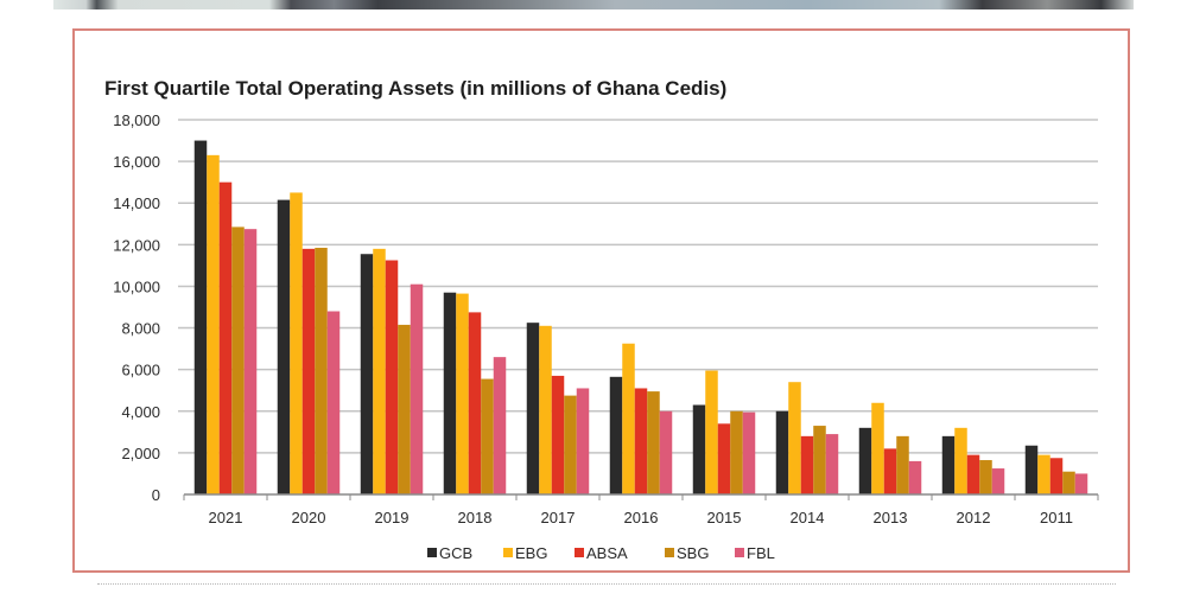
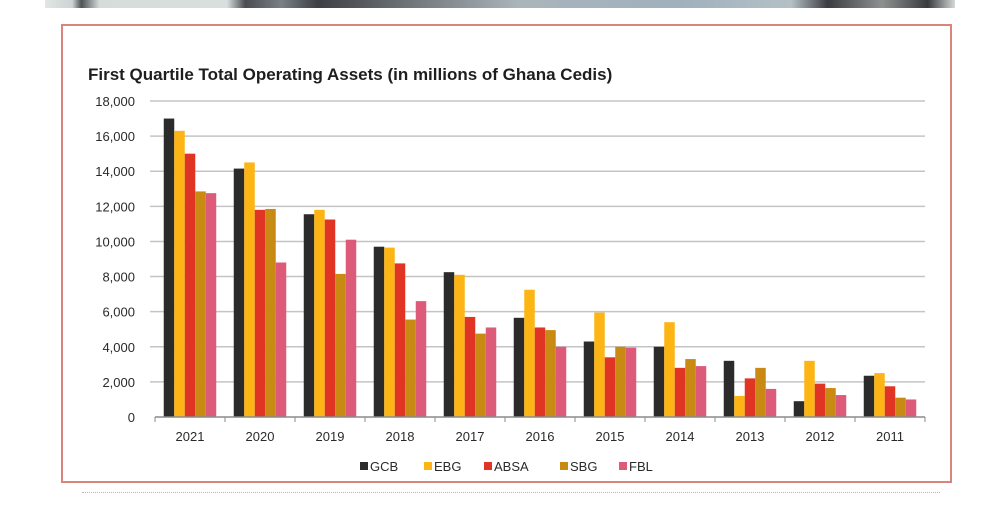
EBG/2013: 4400 -> 1200
GCB/2012: 2800 -> 900
EBG/2011: 1900 -> 2500
